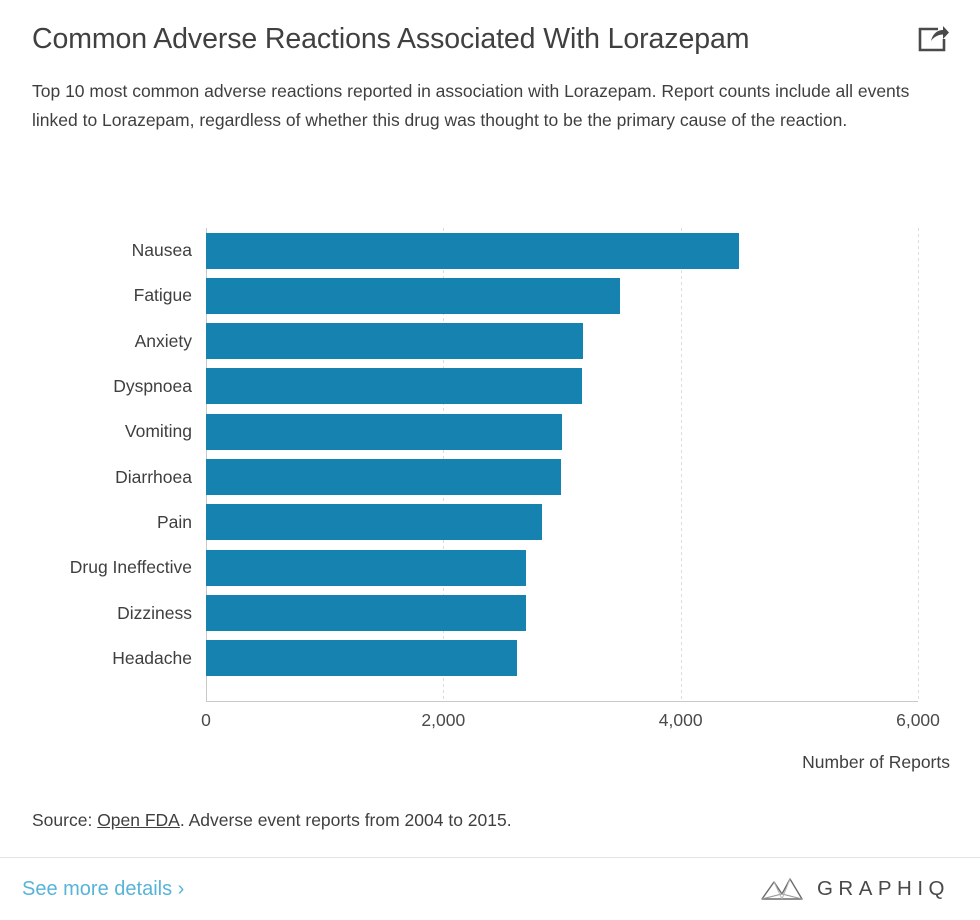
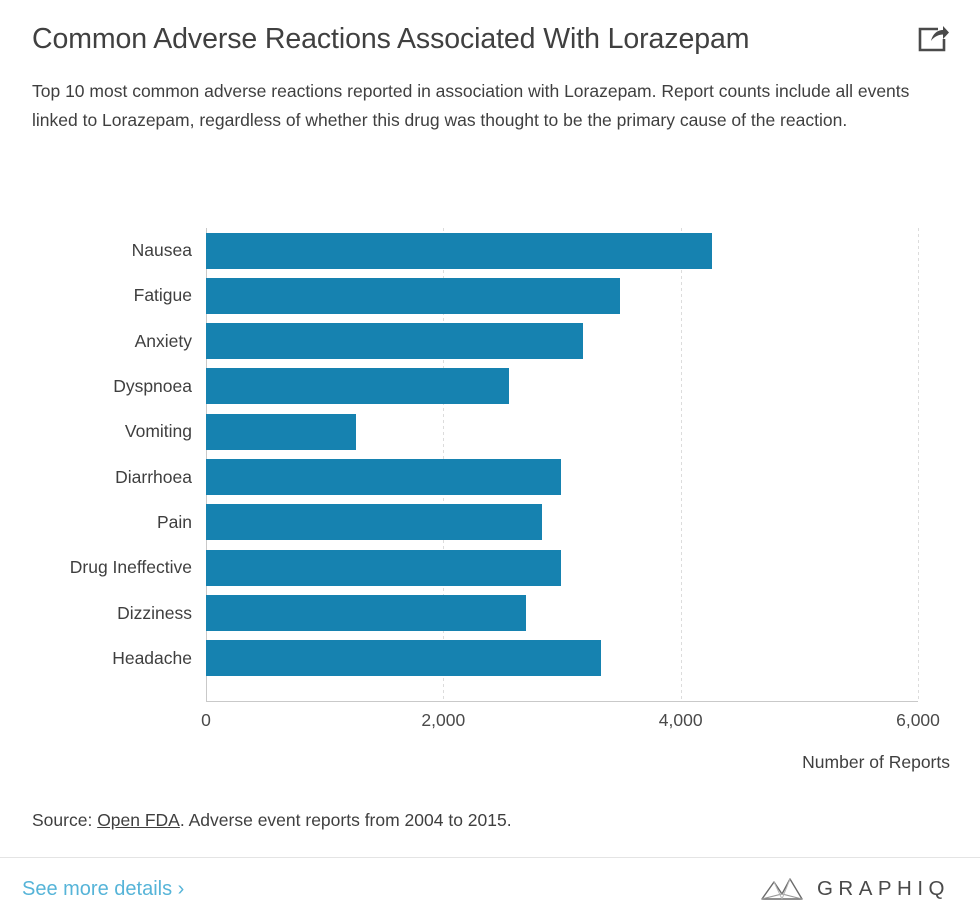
Nausea: 4490 -> 4260
Dyspnoea: 3170 -> 2550
Vomiting: 3000 -> 1260
Drug Ineffective: 2700 -> 2990
Headache: 2620 -> 3330
